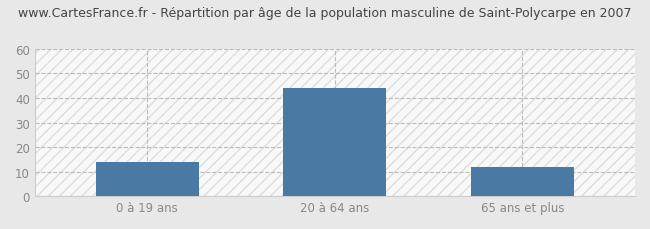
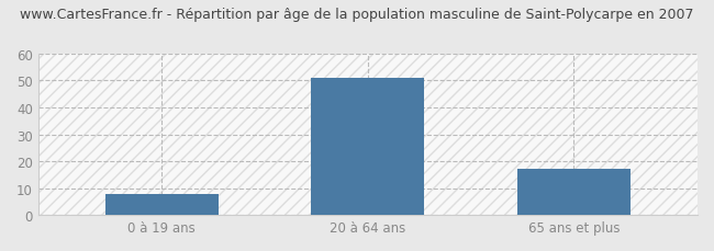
0 à 19 ans: 14 -> 8
20 à 64 ans: 44 -> 51
65 ans et plus: 12 -> 17
